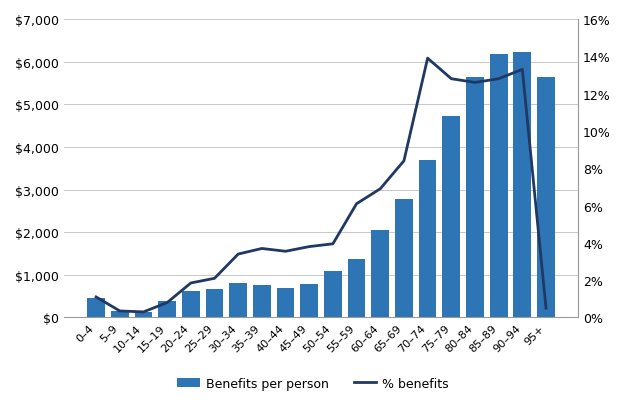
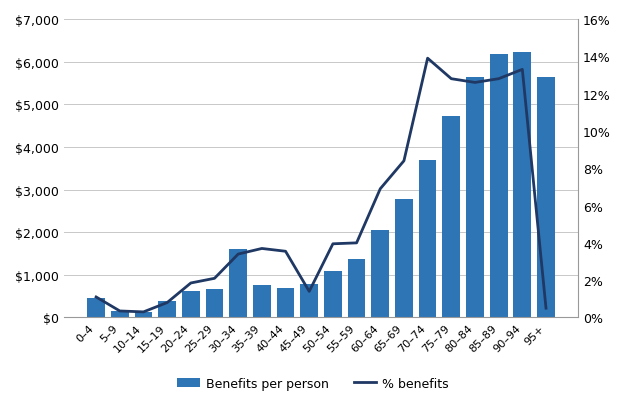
Benefits per person/30–34: $800 -> $1,600
% benefits/45–49: 3.8% -> 1.4%
% benefits/55–59: 6.1% -> 4.0%
